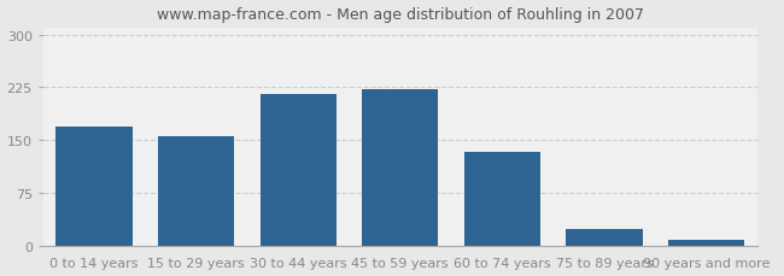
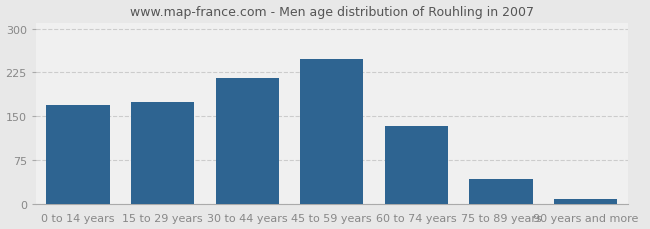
15 to 29 years: 156 -> 174
45 to 59 years: 222 -> 248
75 to 89 years: 24 -> 43
